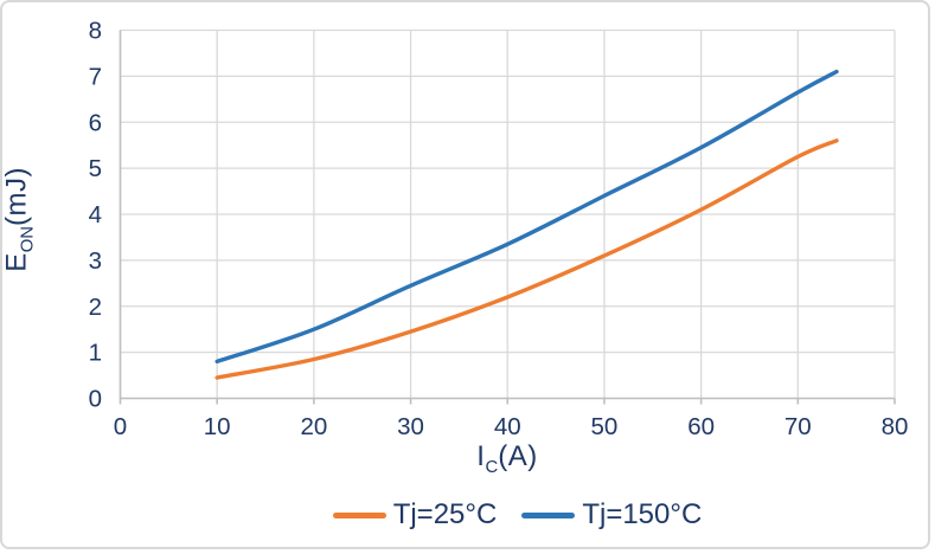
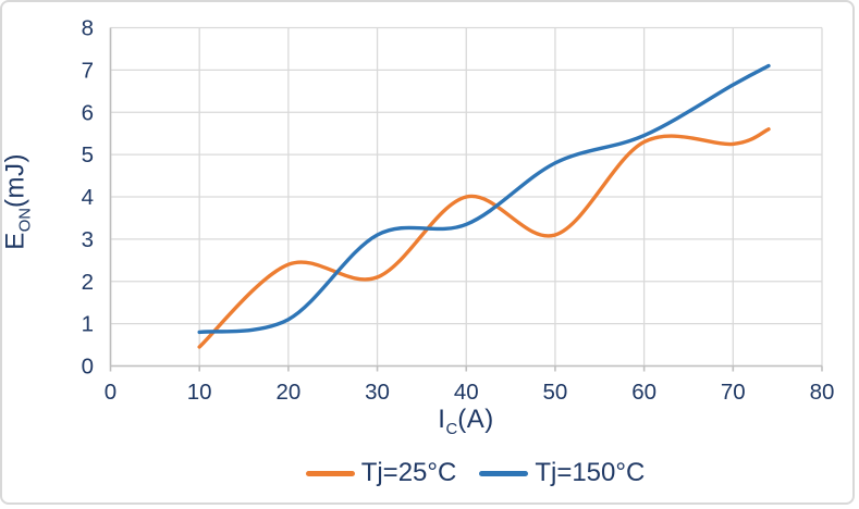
Tj=25°C/20: 0.8 -> 2.4
Tj=150°C/20: 1.5 -> 1.1
Tj=25°C/30: 1.4 -> 2.1
Tj=150°C/30: 2.5 -> 3.1
Tj=25°C/40: 2.2 -> 4.0
Tj=150°C/50: 4.4 -> 4.8
Tj=25°C/60: 4.1 -> 5.3
